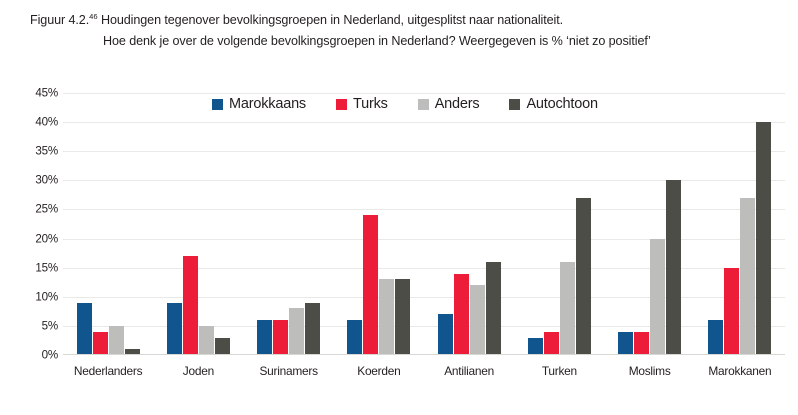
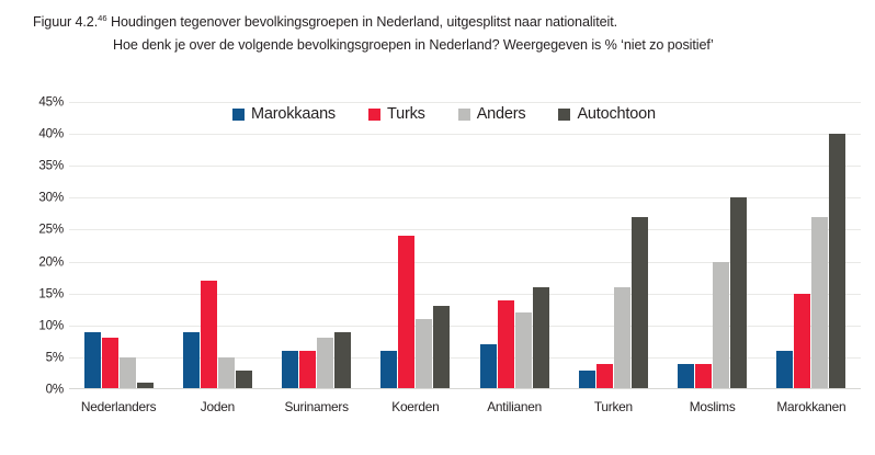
Turks/Nederlanders: 4% -> 8%
Anders/Koerden: 13% -> 11%
